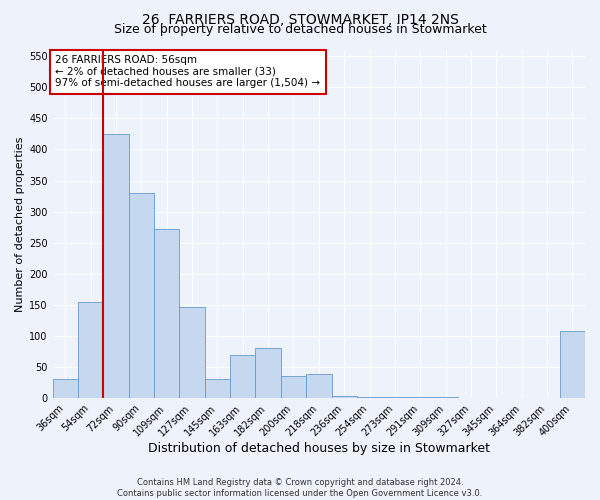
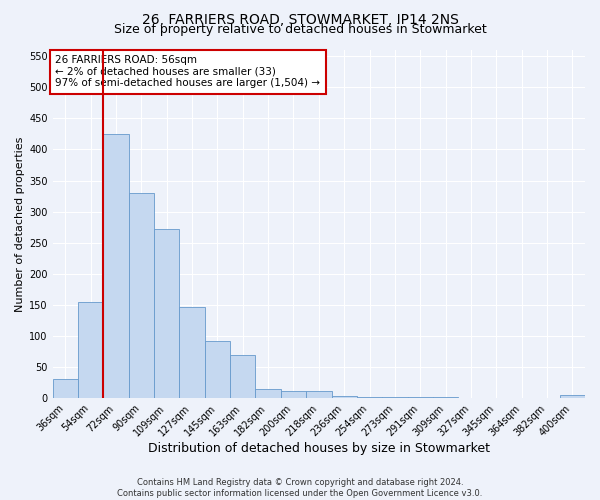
145sqm: 30 -> 91
182sqm: 80 -> 15
200sqm: 36 -> 11
218sqm: 38 -> 12
400sqm: 108 -> 5
